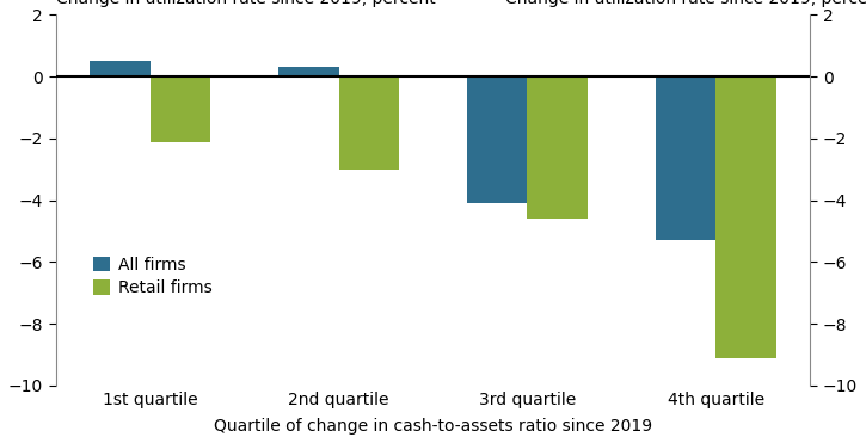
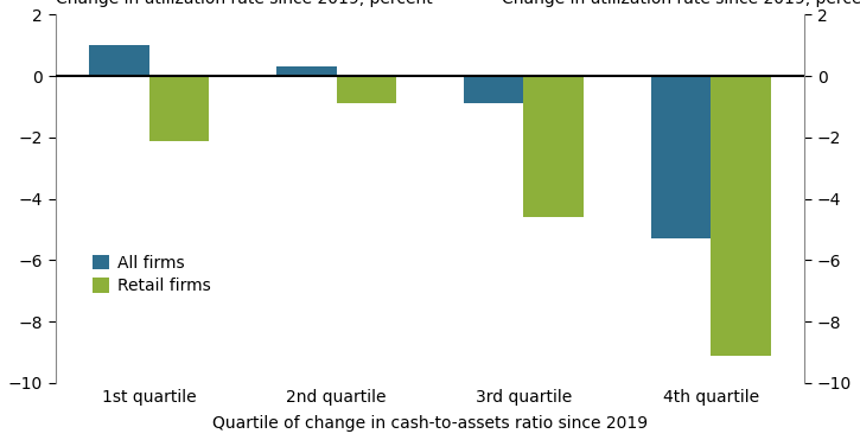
All firms/1st quartile: 0.5 -> 1.0
Retail firms/2nd quartile: -3.0 -> -0.9
All firms/3rd quartile: -4.1 -> -0.9
